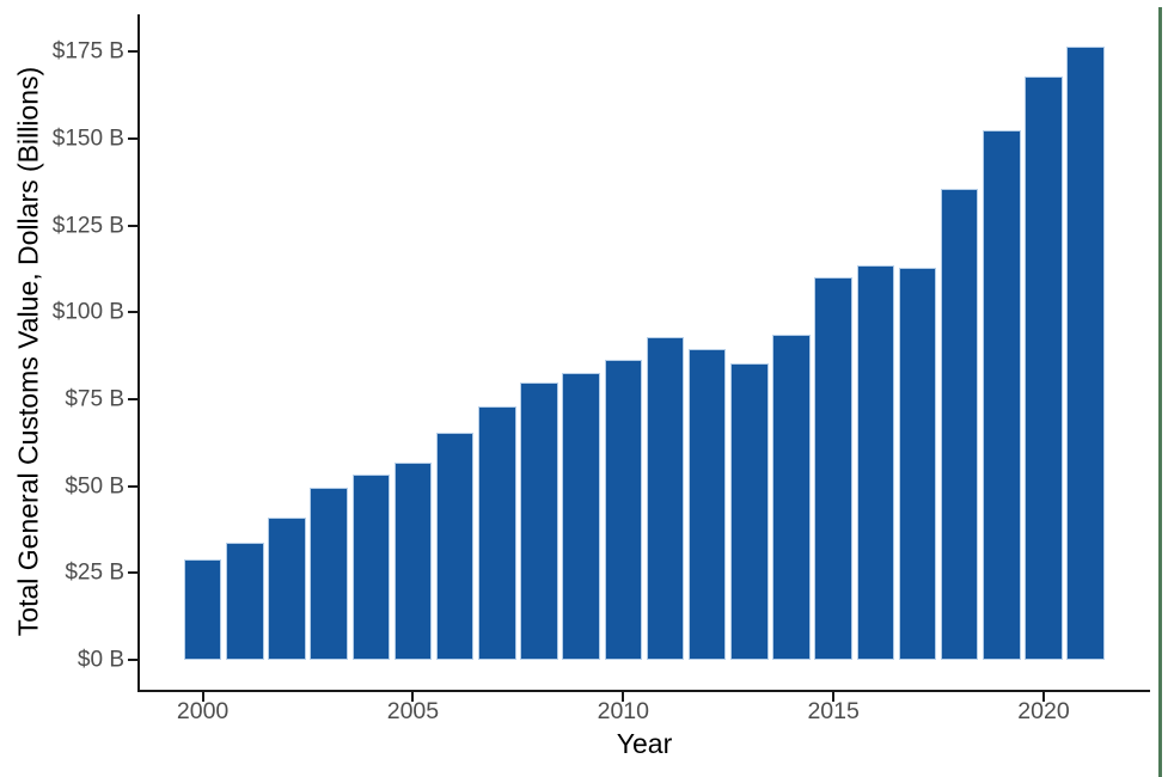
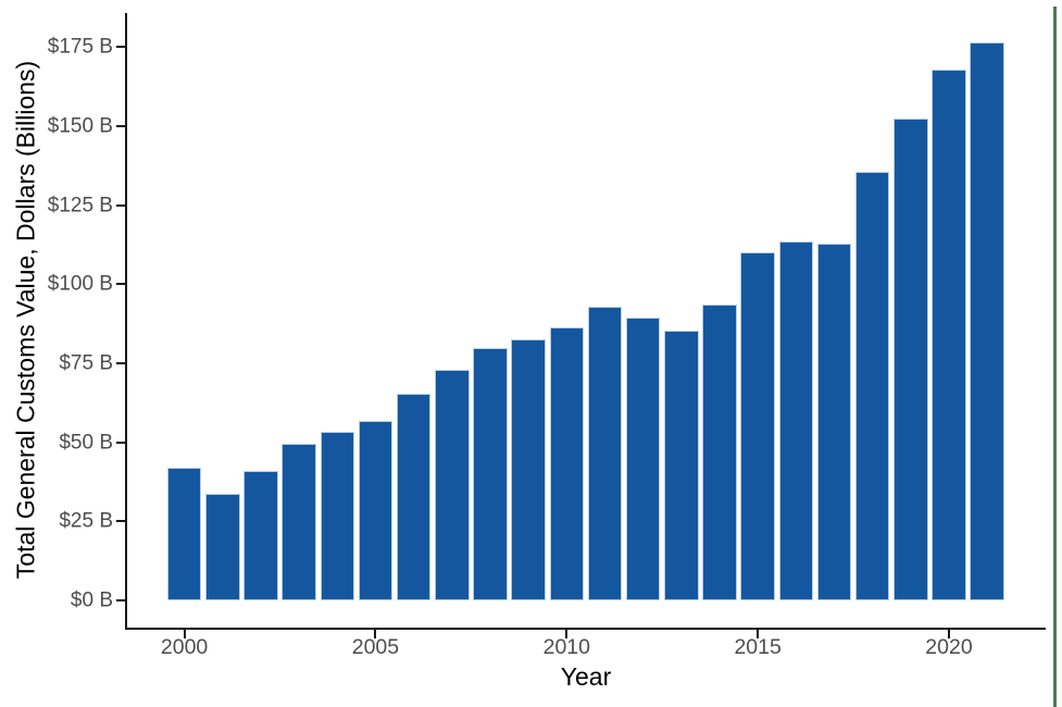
2000: $29B -> $42B
